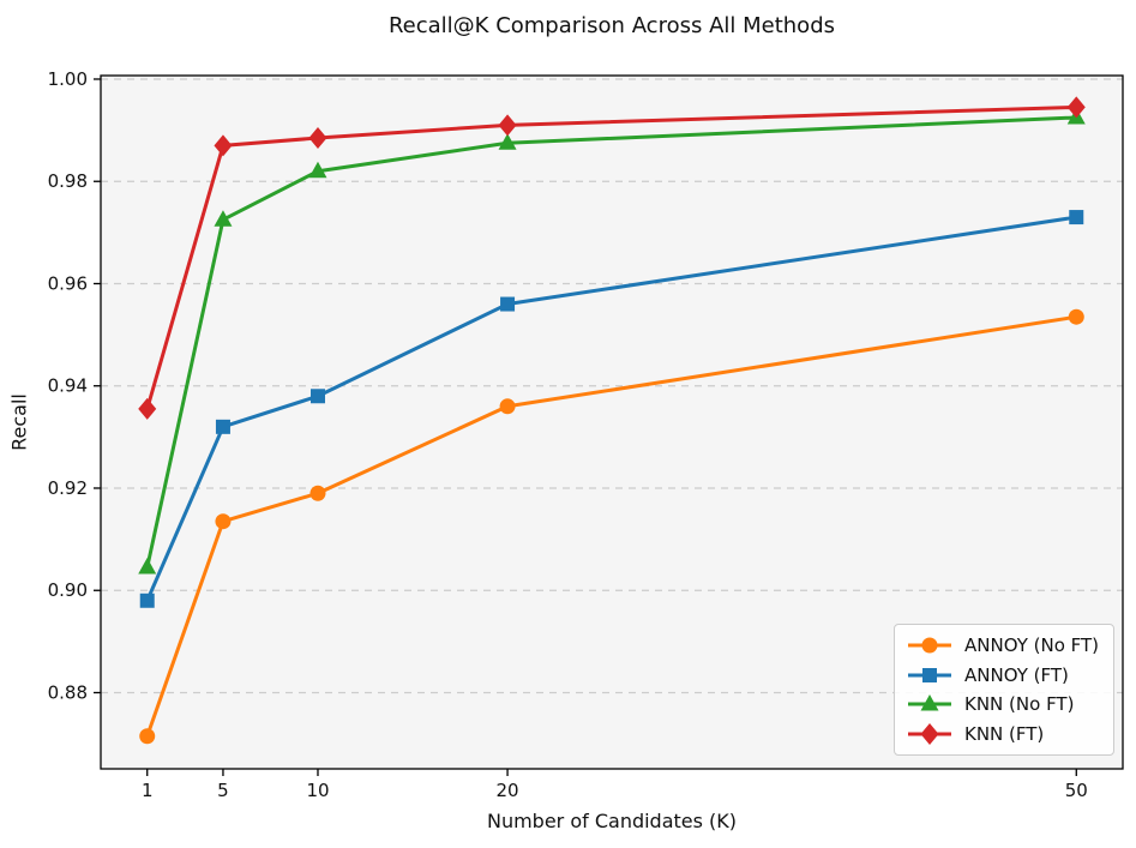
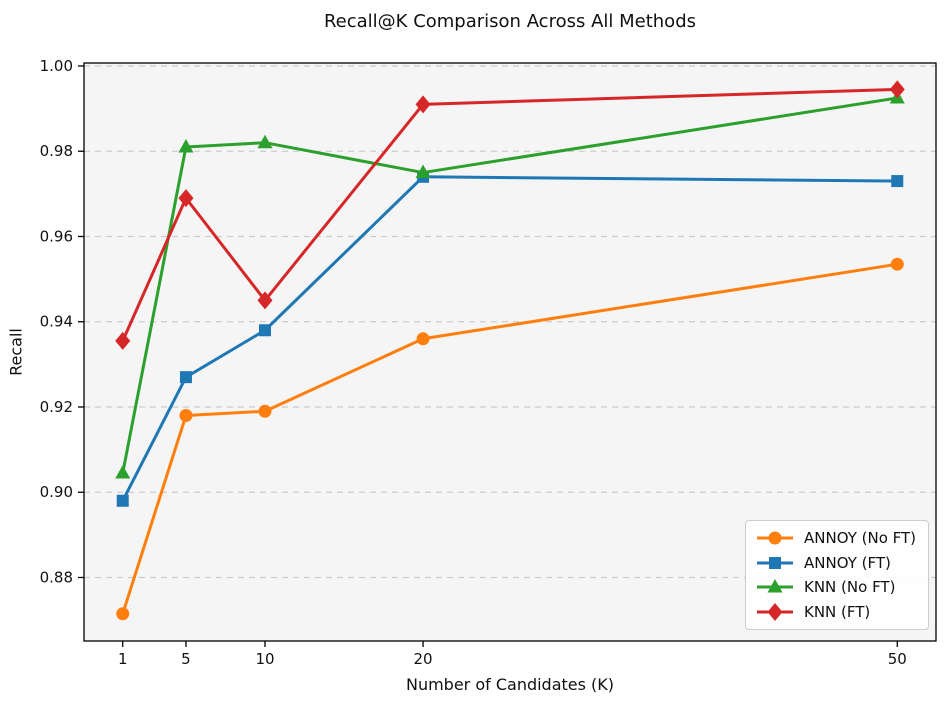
ANNOY (No FT)/5: 0.913 -> 0.918
ANNOY (FT)/5: 0.932 -> 0.927
KNN (No FT)/5: 0.973 -> 0.981
KNN (FT)/5: 0.987 -> 0.969
KNN (FT)/10: 0.989 -> 0.945
ANNOY (FT)/20: 0.956 -> 0.974
KNN (No FT)/20: 0.988 -> 0.975
